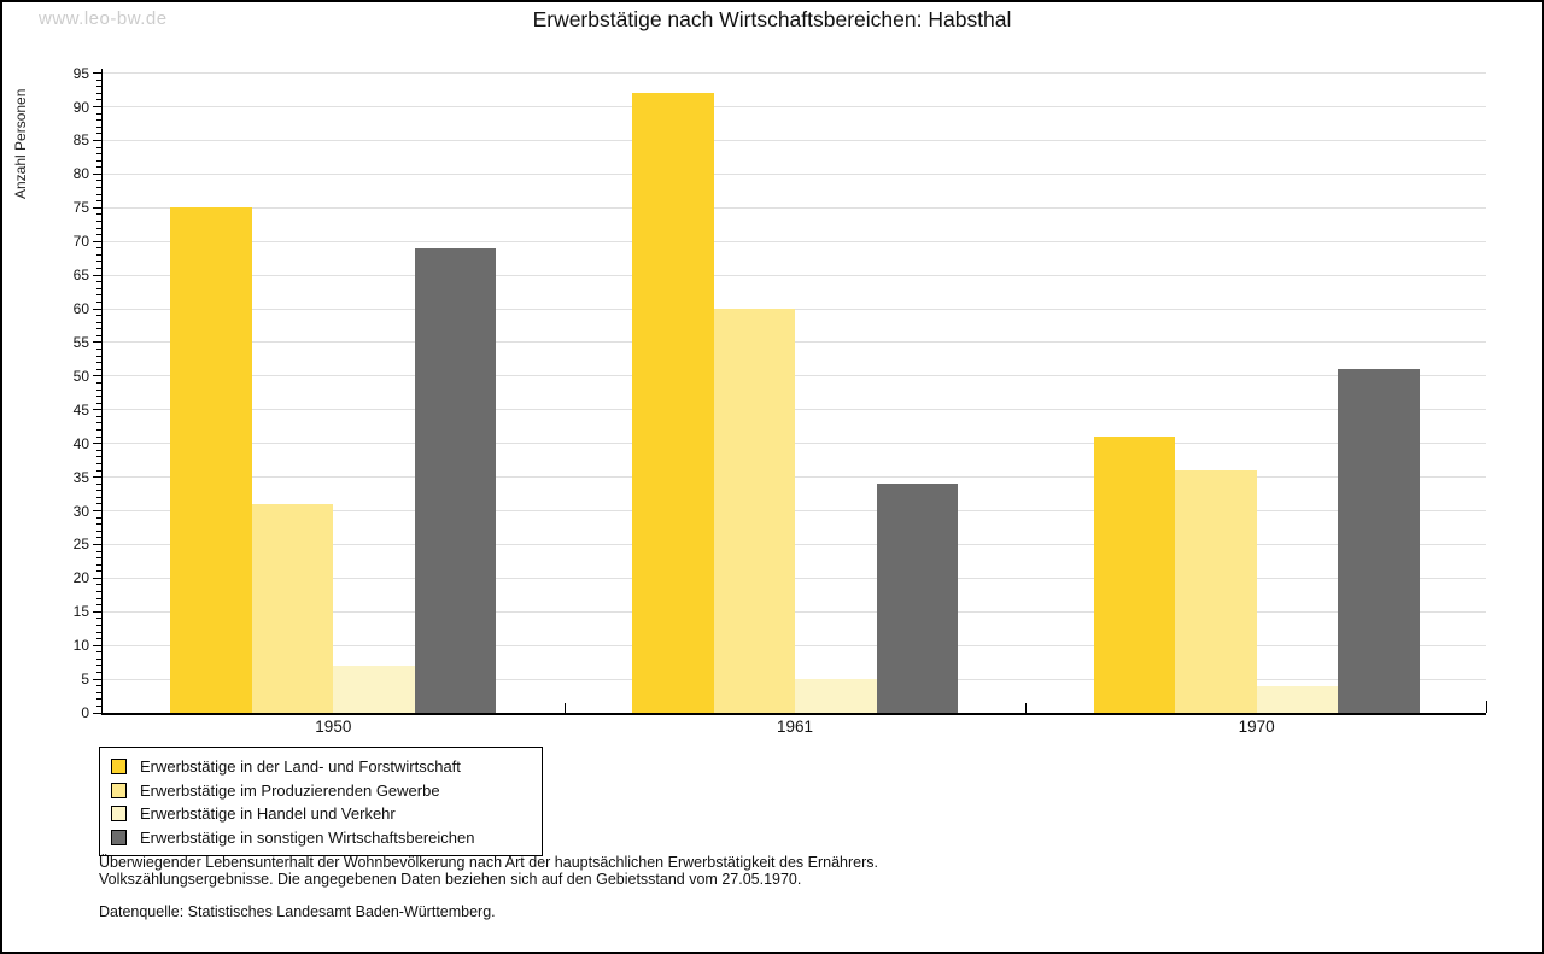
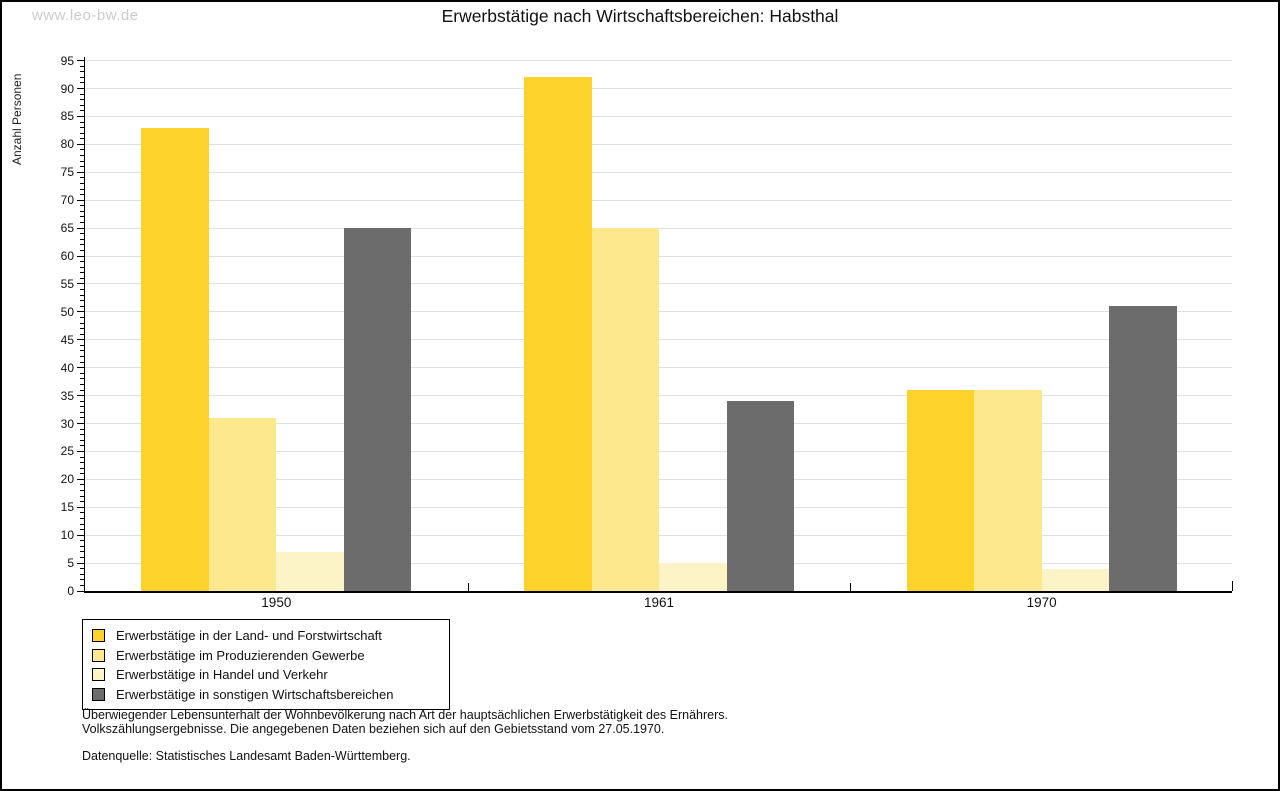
Erwerbstätige in der Land- und Forstwirtschaft/1950: 75 -> 83
Erwerbstätige in sonstigen Wirtschaftsbereichen/1950: 69 -> 65
Erwerbstätige im Produzierenden Gewerbe/1961: 60 -> 65
Erwerbstätige in der Land- und Forstwirtschaft/1970: 41 -> 36
